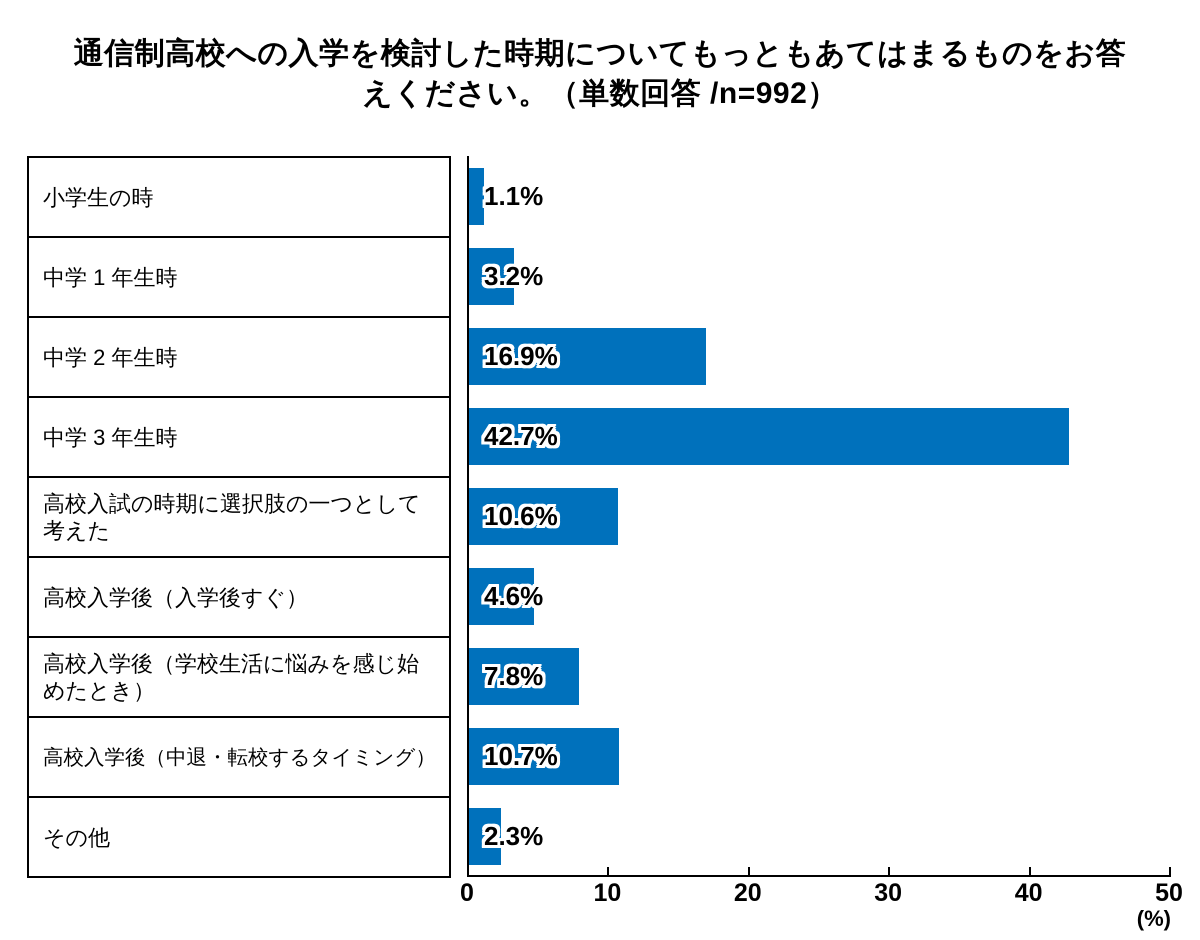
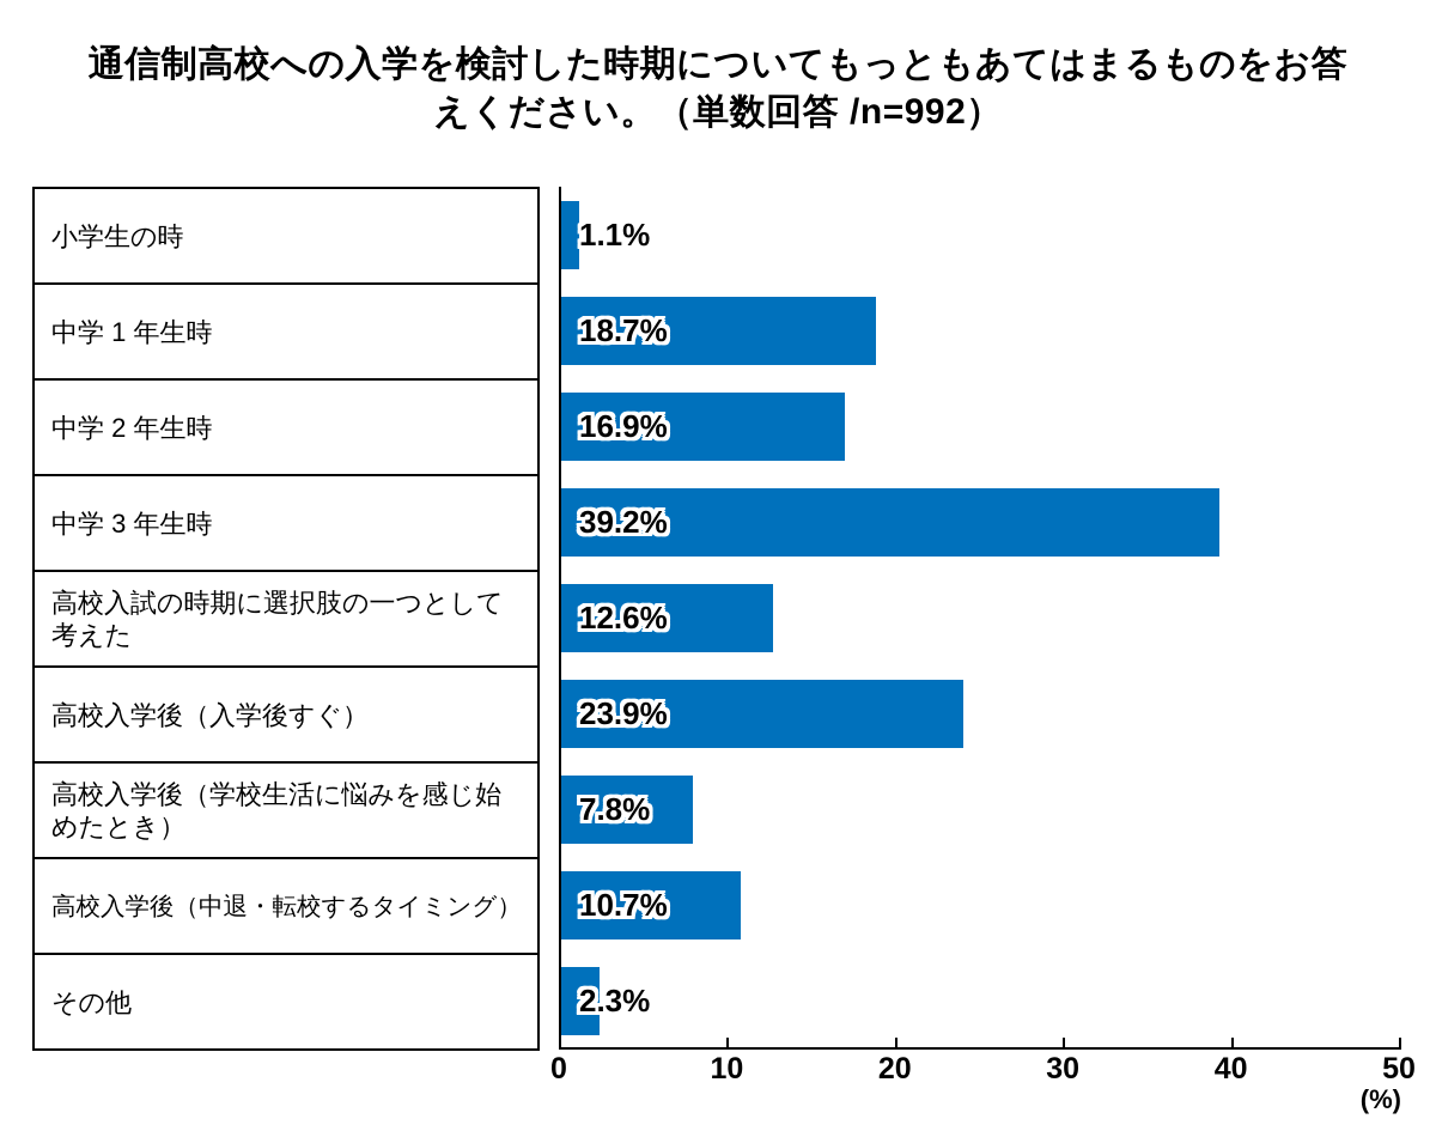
中学 1 年生時: 3.2% -> 18.7%
中学 3 年生時: 42.7% -> 39.2%
高校入試の時期に選択肢の一つとして 考えた: 10.6% -> 12.6%
高校入学後（入学後すぐ）: 4.6% -> 23.9%
